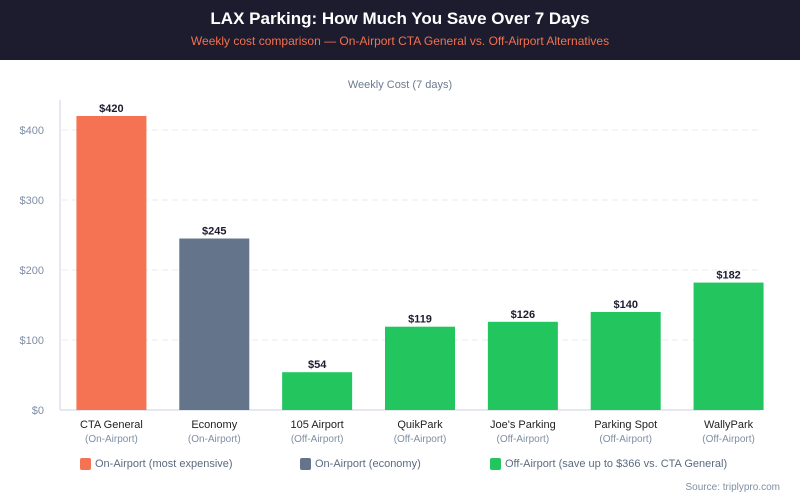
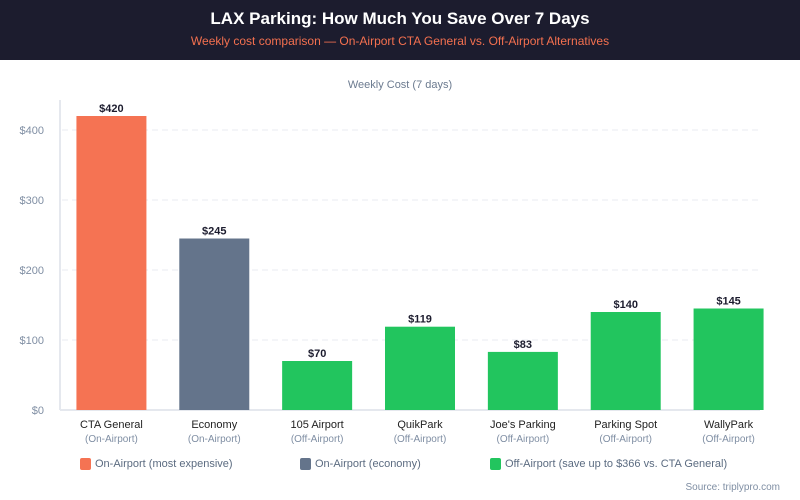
105 Airport: $54 -> $70
Joe's Parking: $126 -> $83
WallyPark: $182 -> $145
